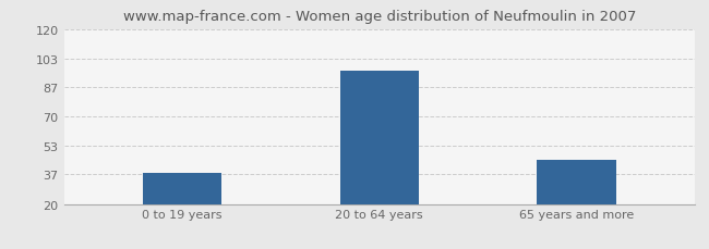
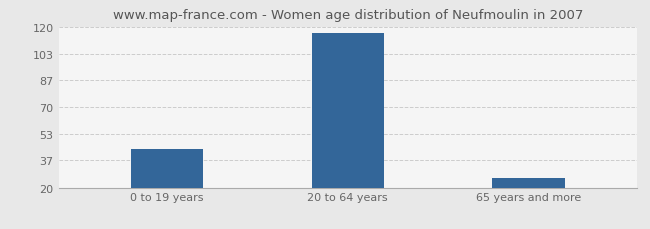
0 to 19 years: 38 -> 44
20 to 64 years: 96 -> 116
65 years and more: 45 -> 26
